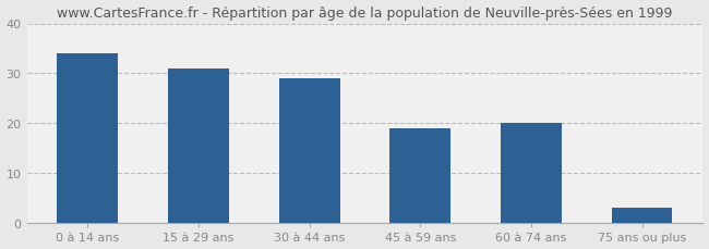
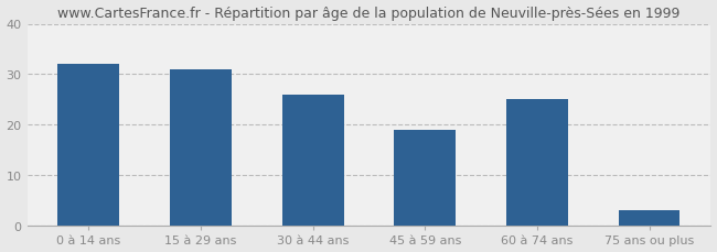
0 à 14 ans: 34 -> 32
30 à 44 ans: 29 -> 26
60 à 74 ans: 20 -> 25
